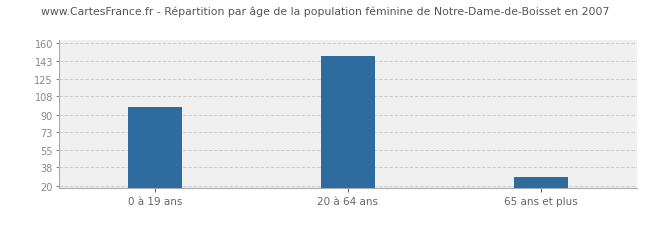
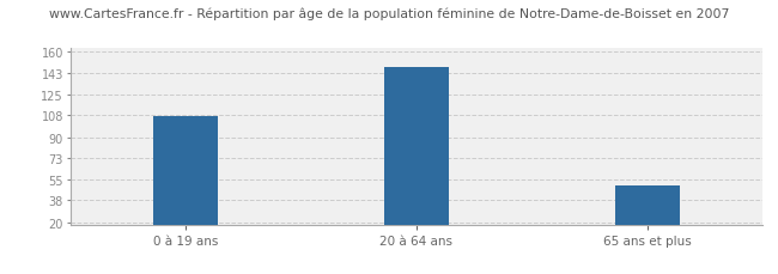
0 à 19 ans: 97 -> 107
65 ans et plus: 28 -> 50
